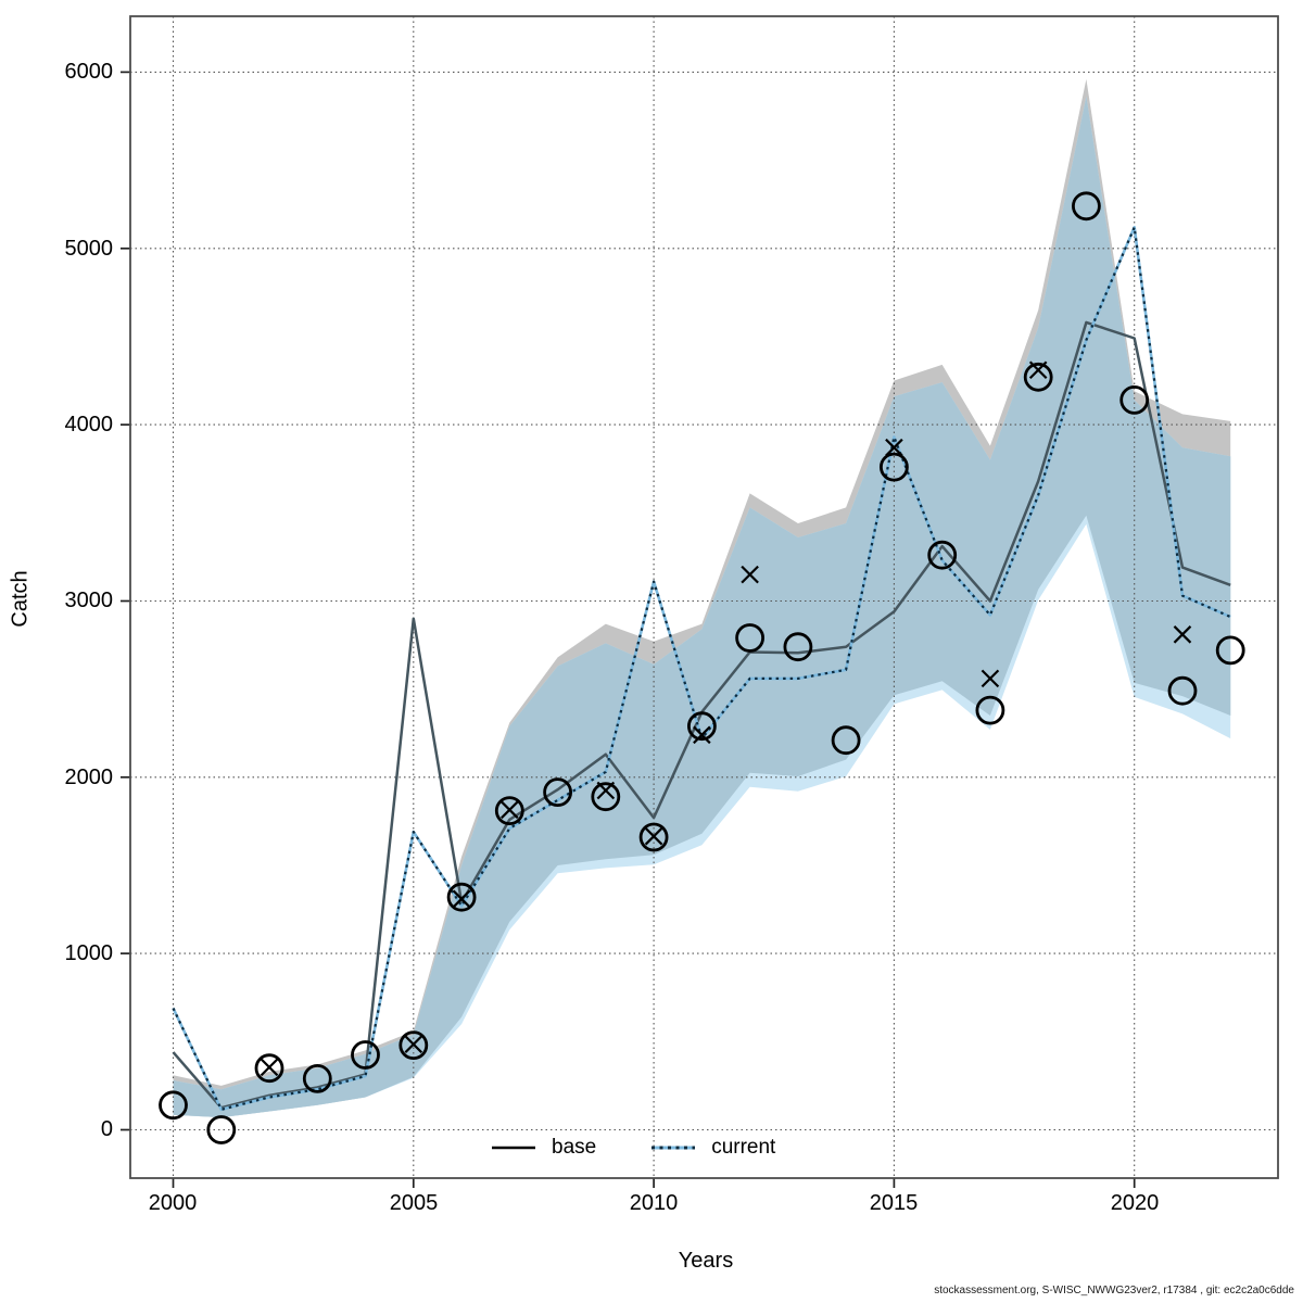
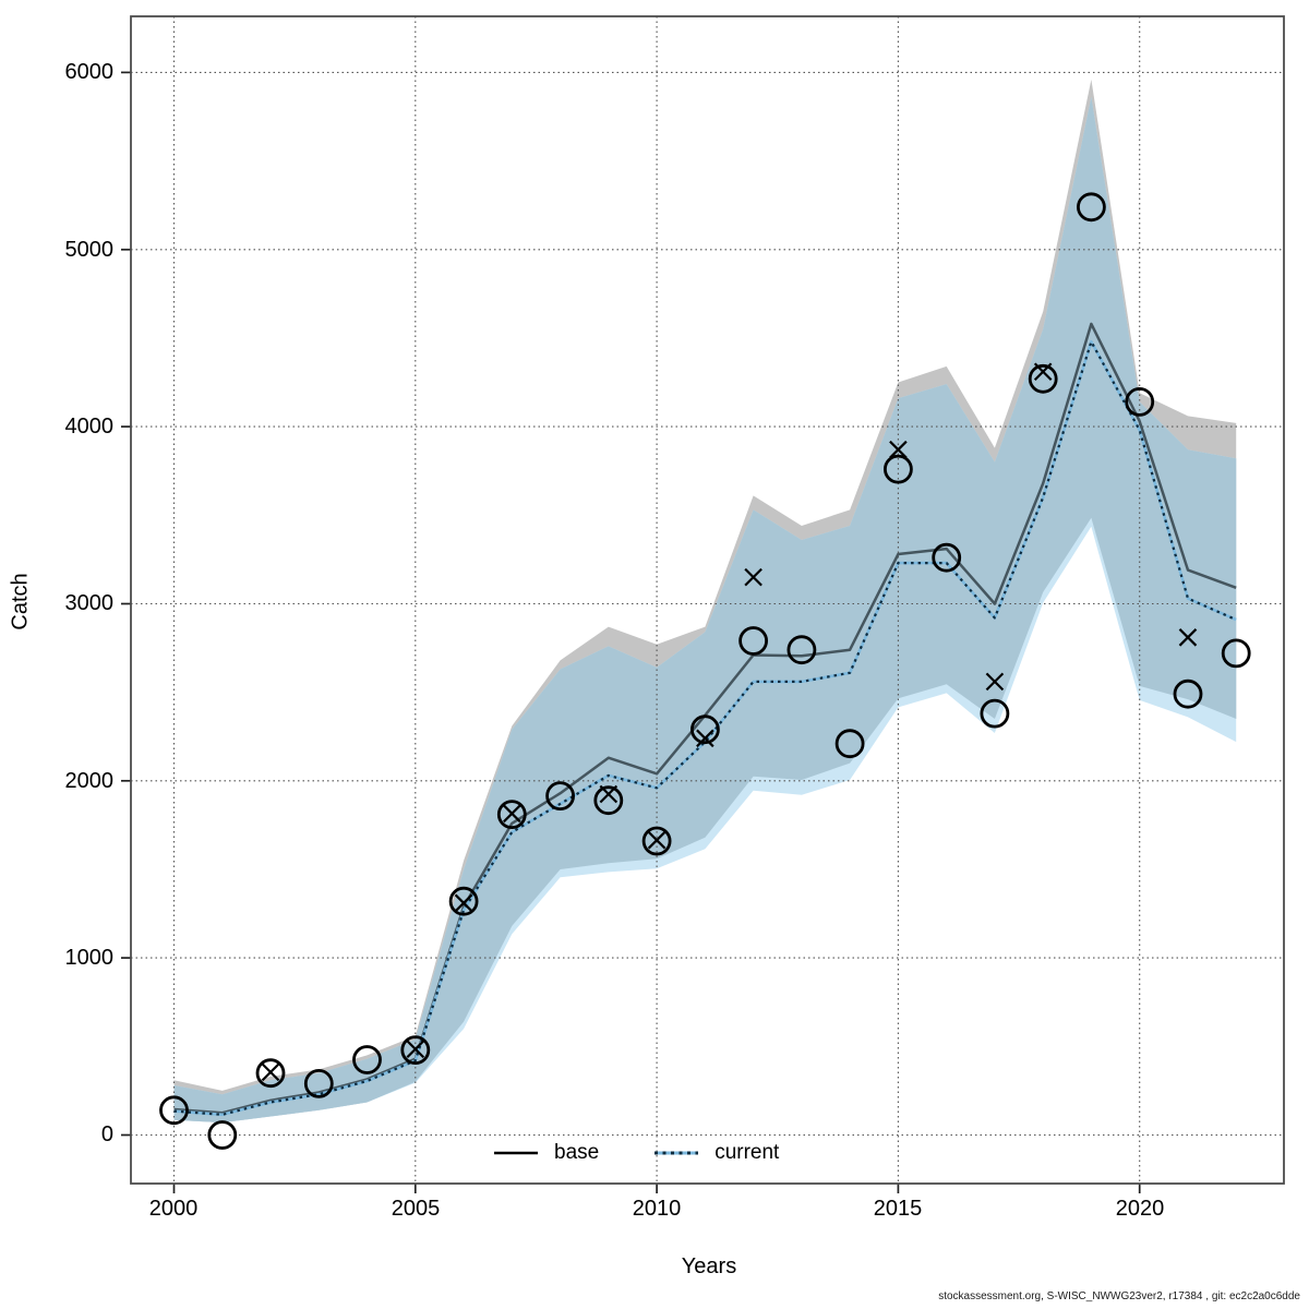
base/2000: 440 -> 140
current/2000: 690 -> 140
base/2005: 2900 -> 430
current/2005: 1690 -> 420
base/2010: 1770 -> 2040
current/2010: 3110 -> 1960
base/2015: 2940 -> 3280
current/2015: 3930 -> 3230
base/2020: 4490 -> 4030
current/2020: 5120 -> 3980
